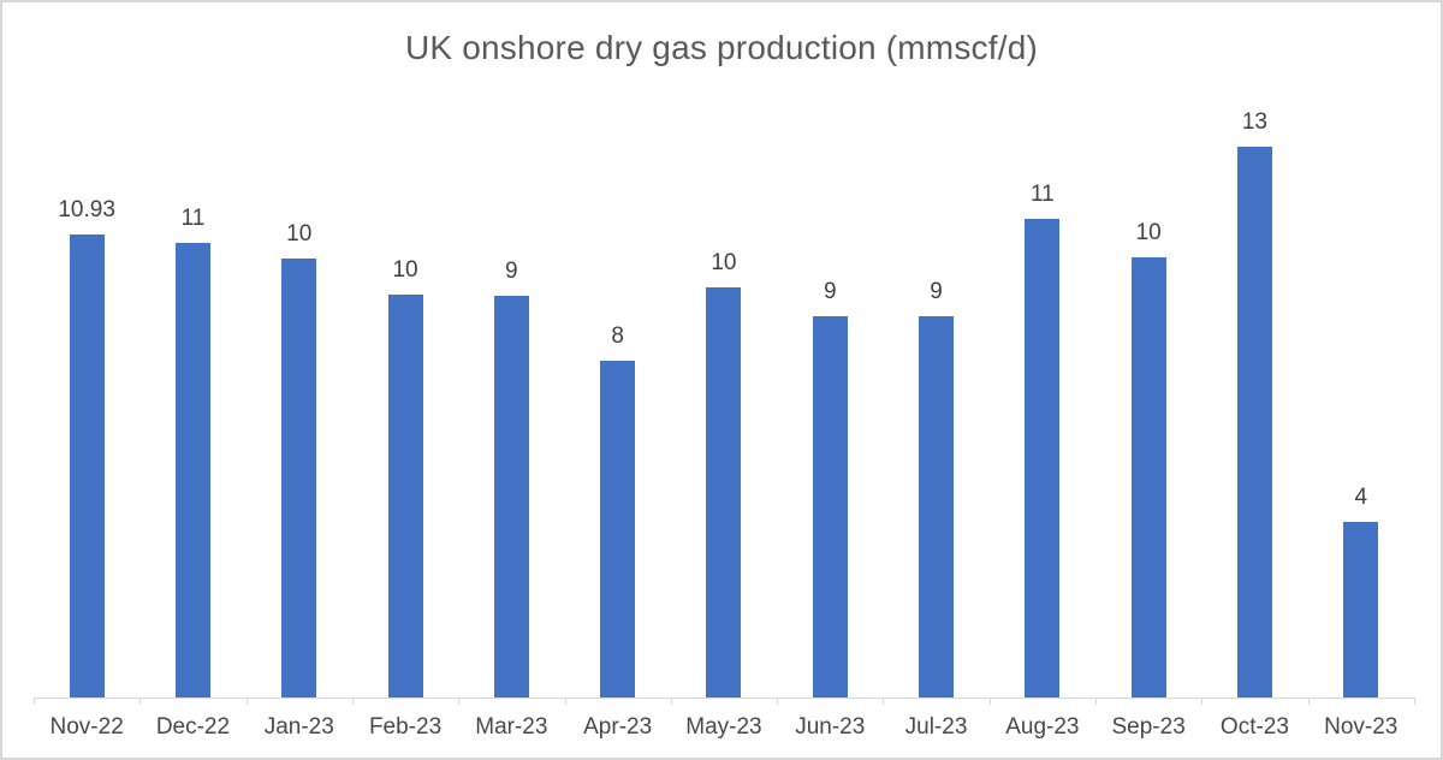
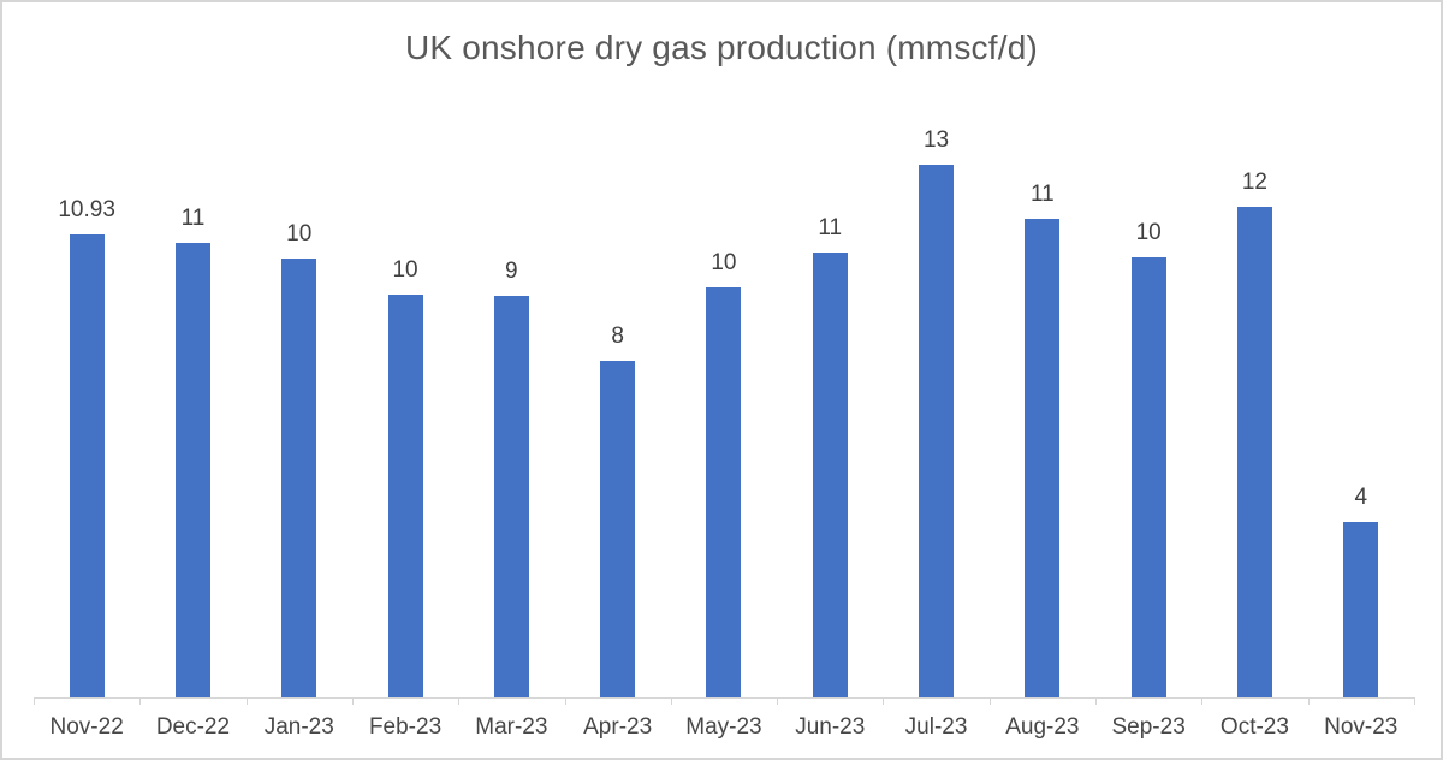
Jun-23: 9 -> 11
Jul-23: 9 -> 13
Oct-23: 13 -> 12
